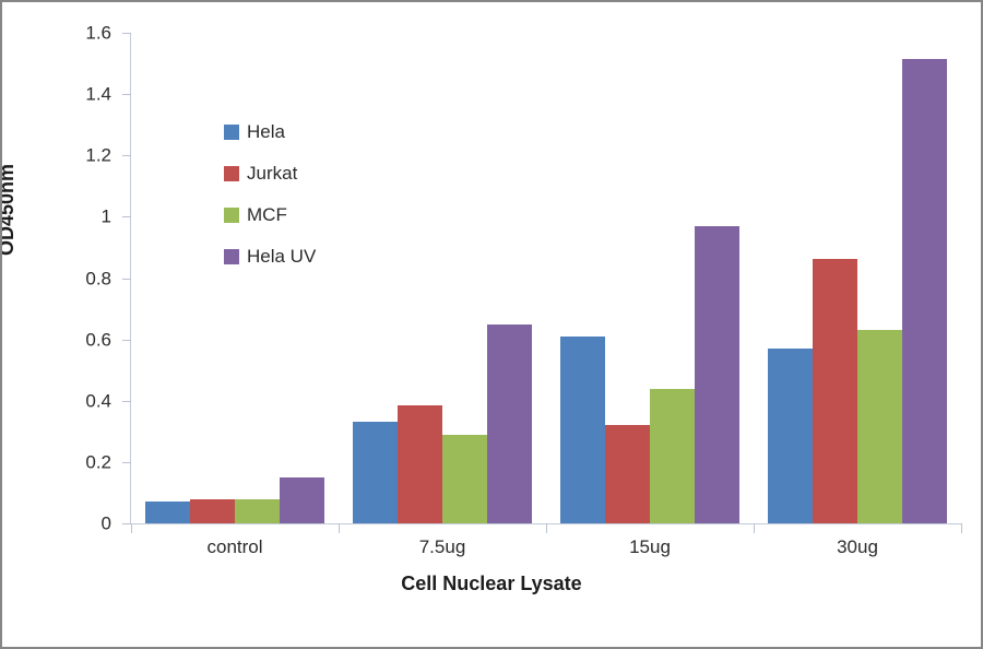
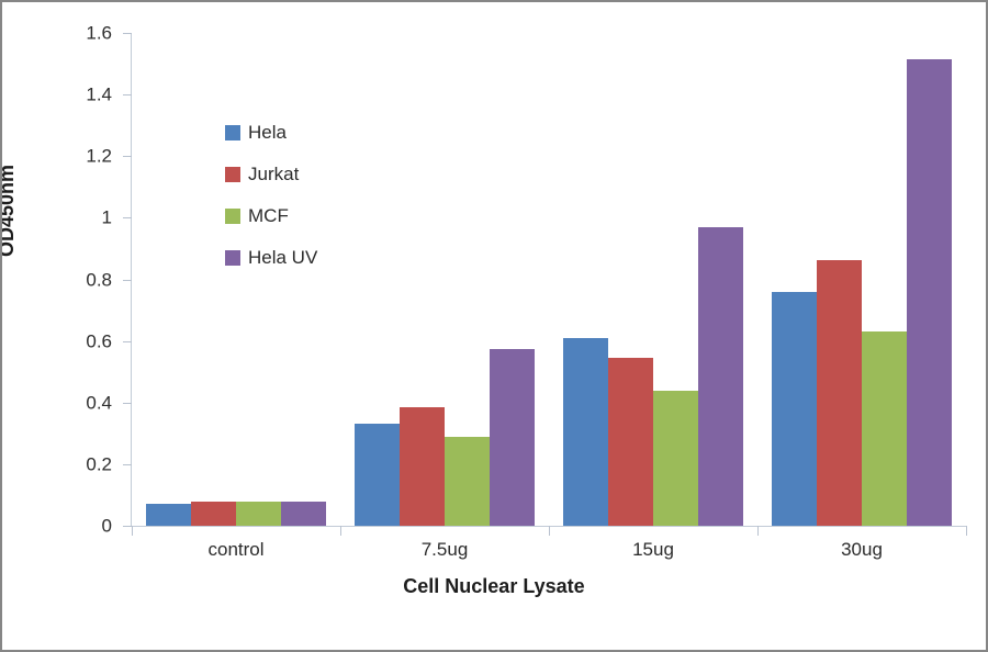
Hela UV/control: 0.15 -> 0.08
Hela UV/7.5ug: 0.65 -> 0.57
Jurkat/15ug: 0.32 -> 0.55
Hela/30ug: 0.57 -> 0.76
